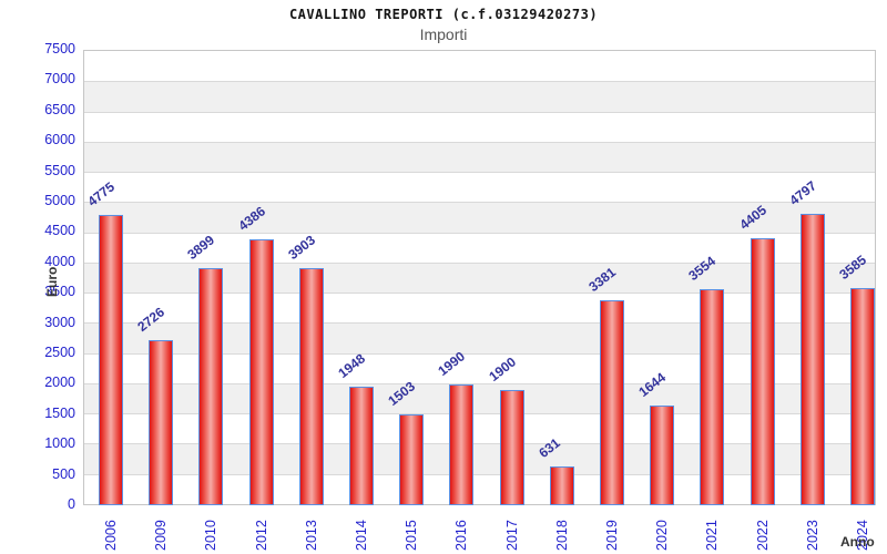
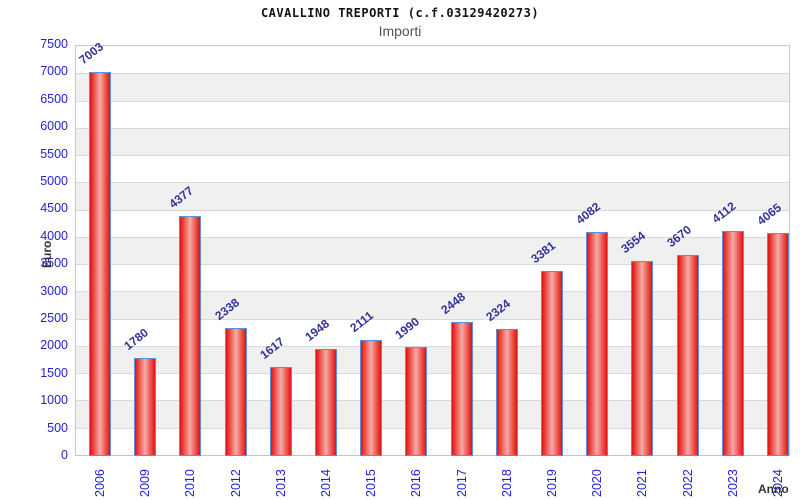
2006: 4775 -> 7003
2009: 2726 -> 1780
2010: 3899 -> 4377
2012: 4386 -> 2338
2013: 3903 -> 1617
2015: 1503 -> 2111
2017: 1900 -> 2448
2018: 631 -> 2324
2020: 1644 -> 4082
2022: 4405 -> 3670
2023: 4797 -> 4112
2024: 3585 -> 4065
